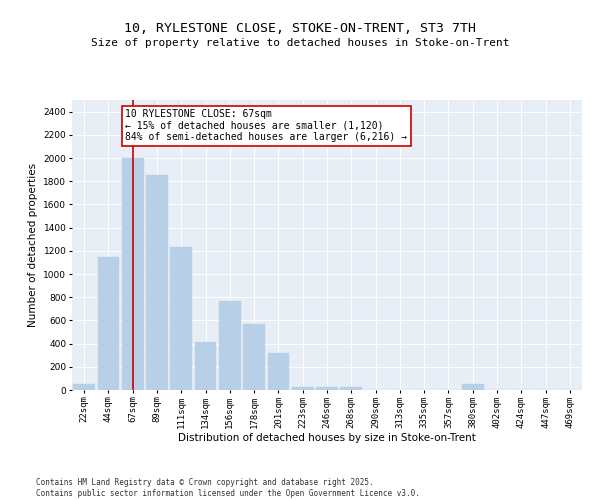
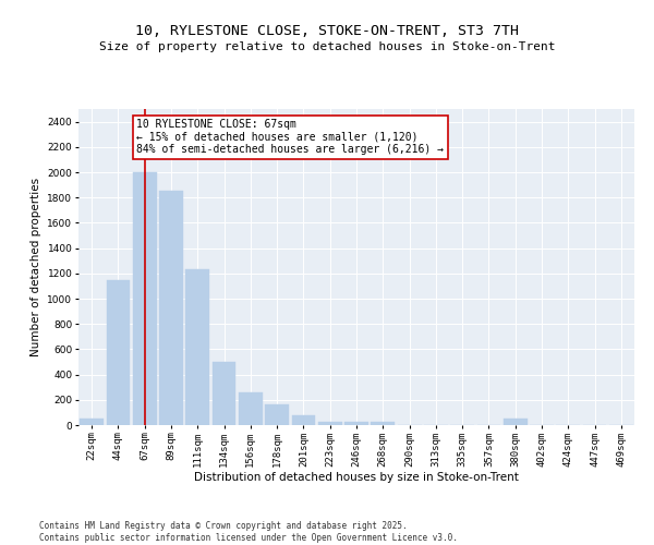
134sqm: 410 -> 500
156sqm: 770 -> 260
178sqm: 570 -> 160
201sqm: 320 -> 80
